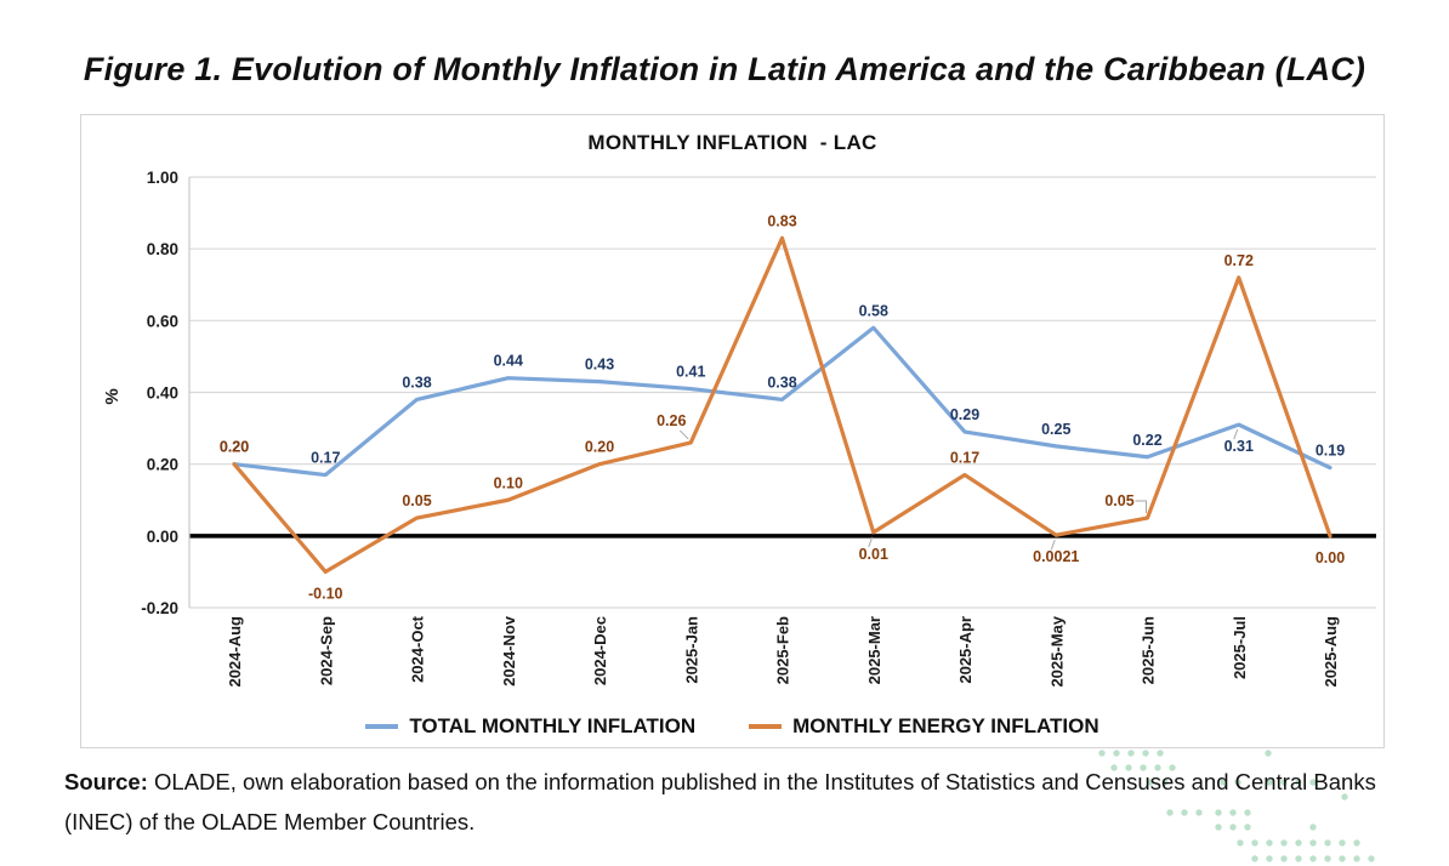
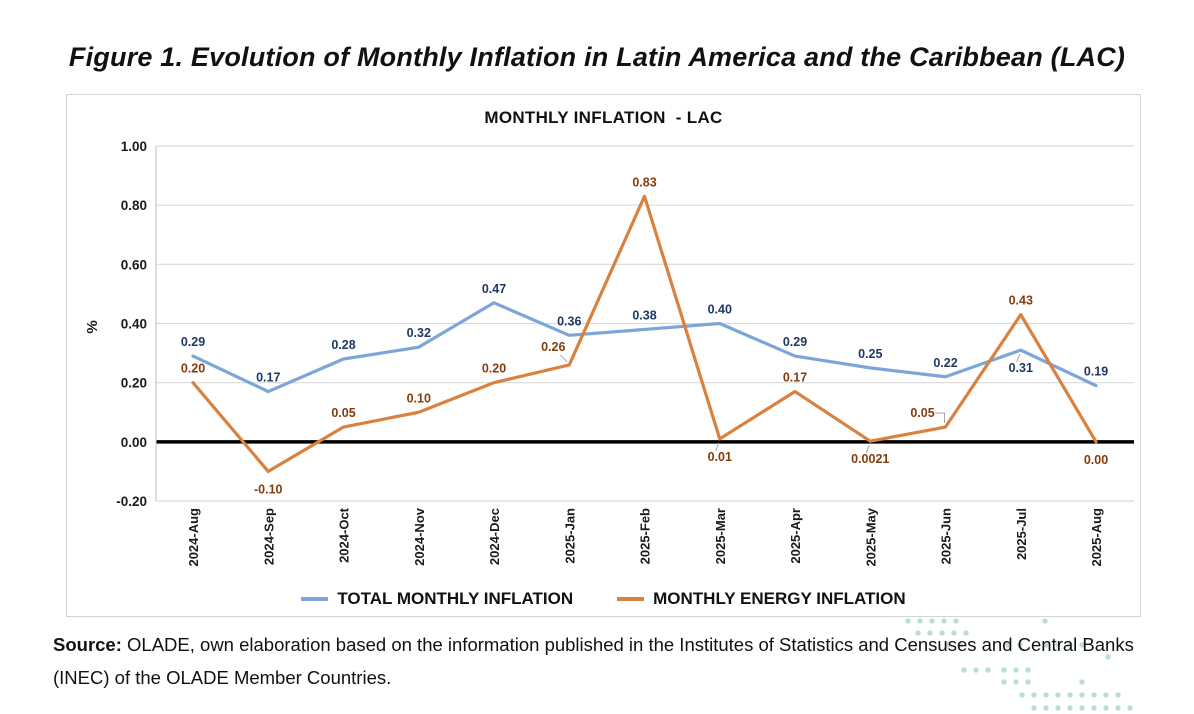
TOTAL MONTHLY INFLATION/2024-Aug: 0.20 -> 0.29
TOTAL MONTHLY INFLATION/2024-Oct: 0.38 -> 0.28
TOTAL MONTHLY INFLATION/2024-Nov: 0.44 -> 0.32
TOTAL MONTHLY INFLATION/2024-Dec: 0.43 -> 0.47
TOTAL MONTHLY INFLATION/2025-Jan: 0.41 -> 0.36
TOTAL MONTHLY INFLATION/2025-Mar: 0.58 -> 0.40
MONTHLY ENERGY INFLATION/2025-Jul: 0.72 -> 0.43
